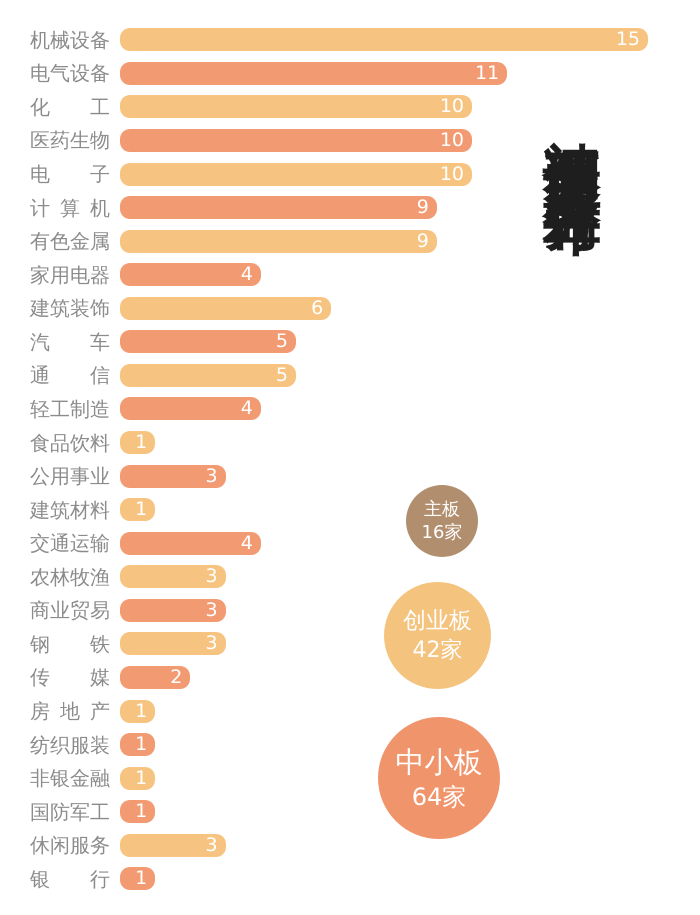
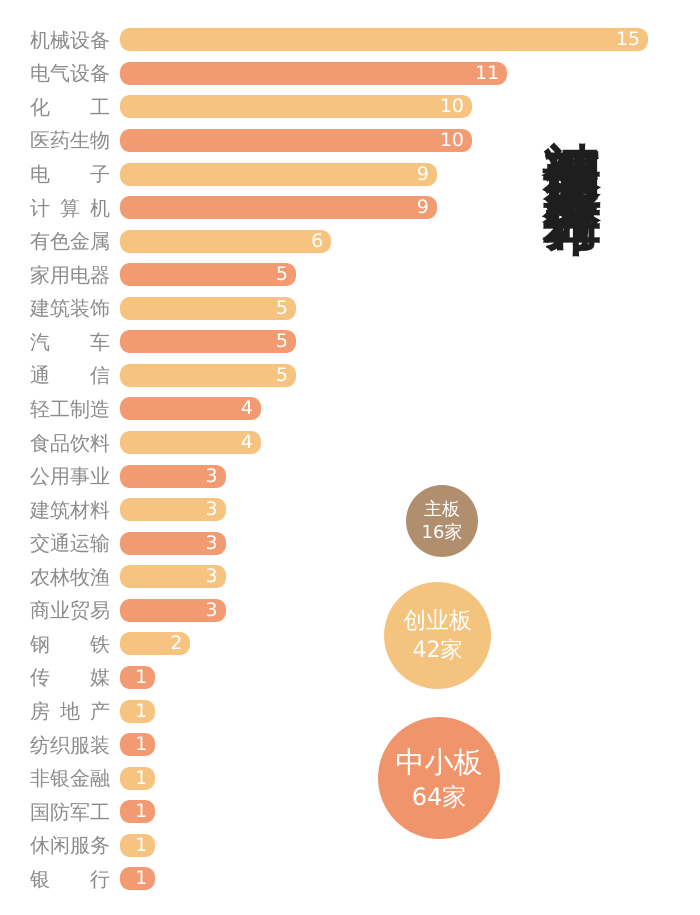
电子: 10 -> 9
有色金属: 9 -> 6
家用电器: 4 -> 5
建筑装饰: 6 -> 5
食品饮料: 1 -> 4
建筑材料: 1 -> 3
交通运输: 4 -> 3
钢铁: 3 -> 2
传媒: 2 -> 1
休闲服务: 3 -> 1
